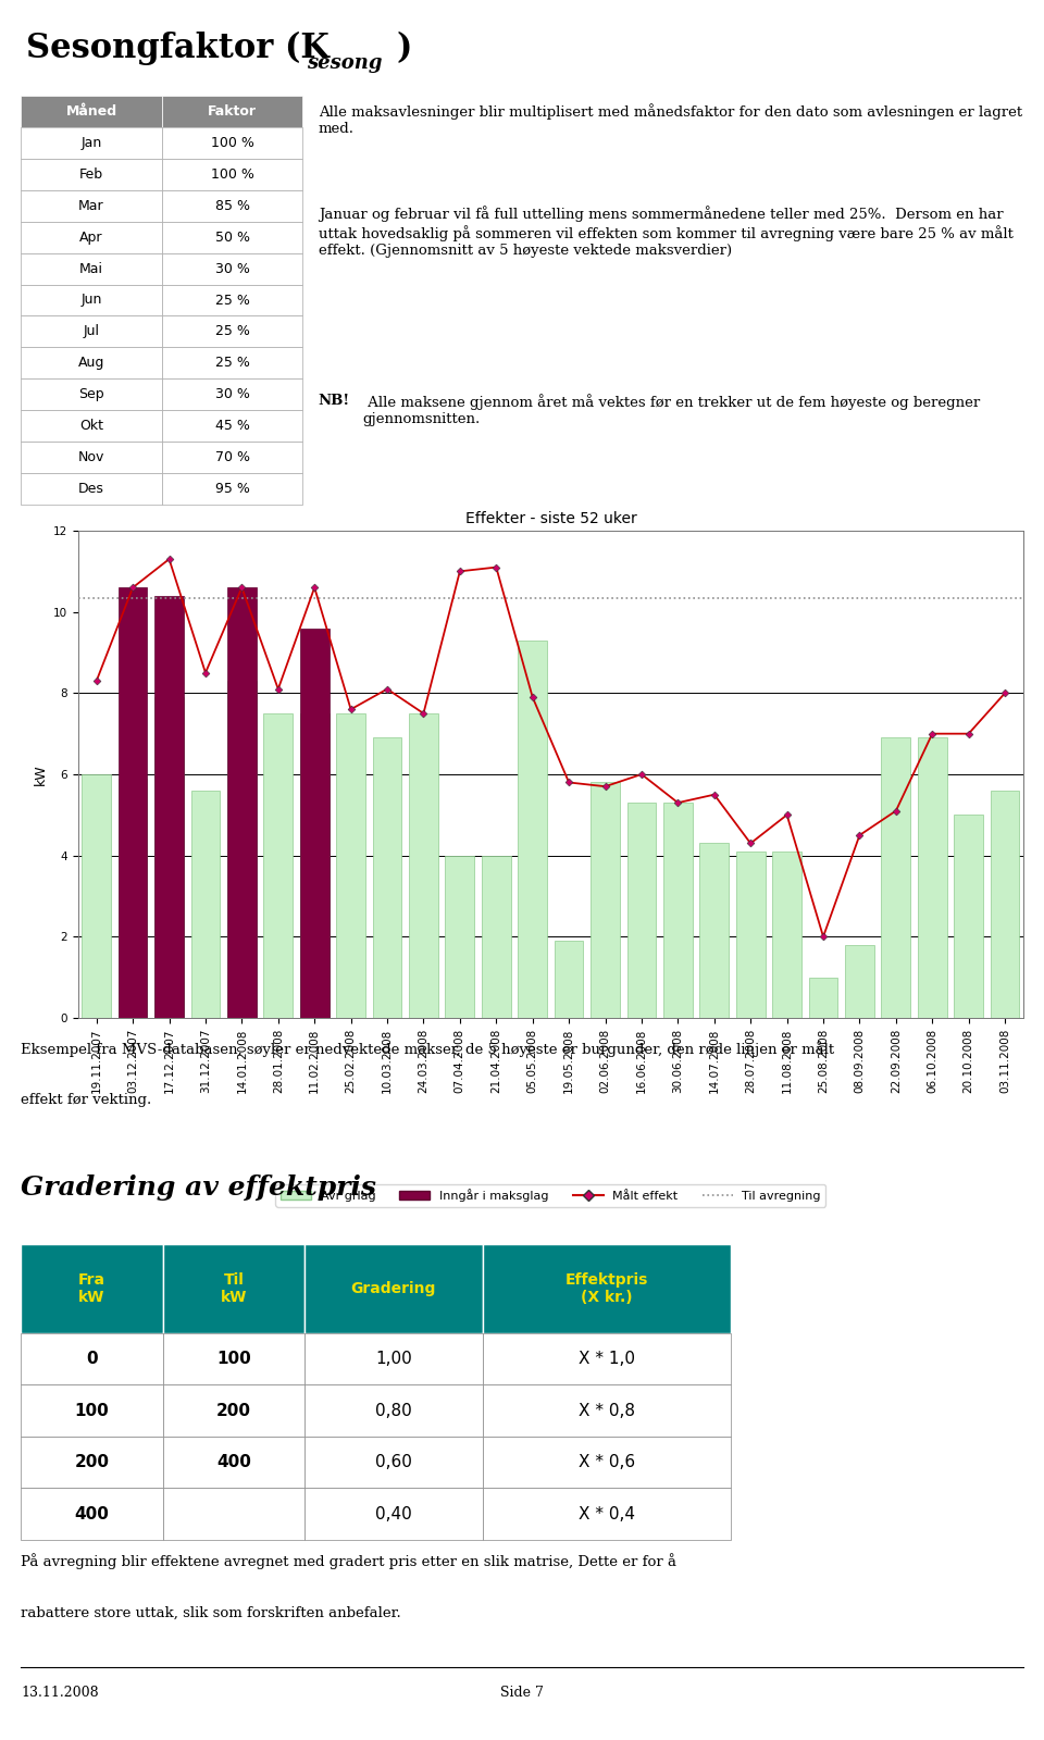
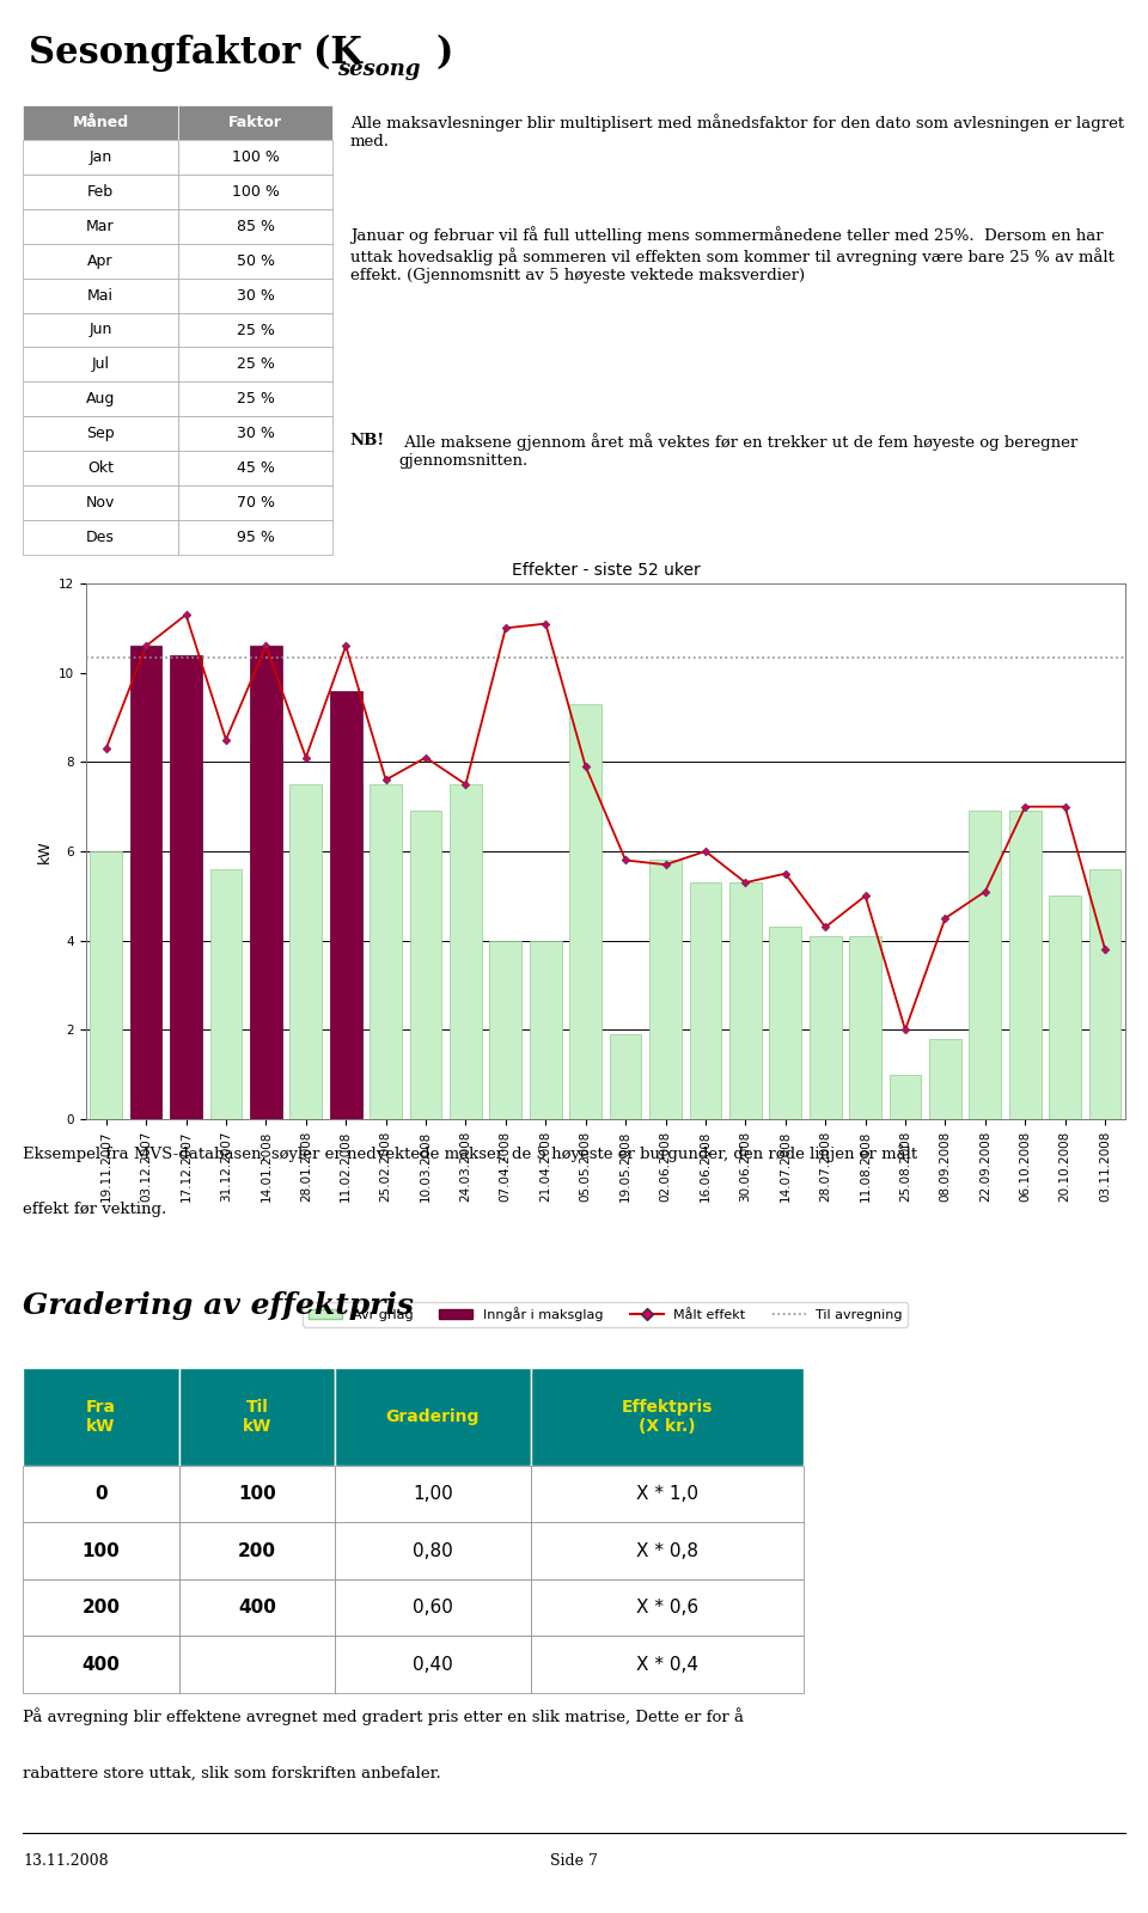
Målt effekt/03.11.2008: 8.0 -> 3.8
